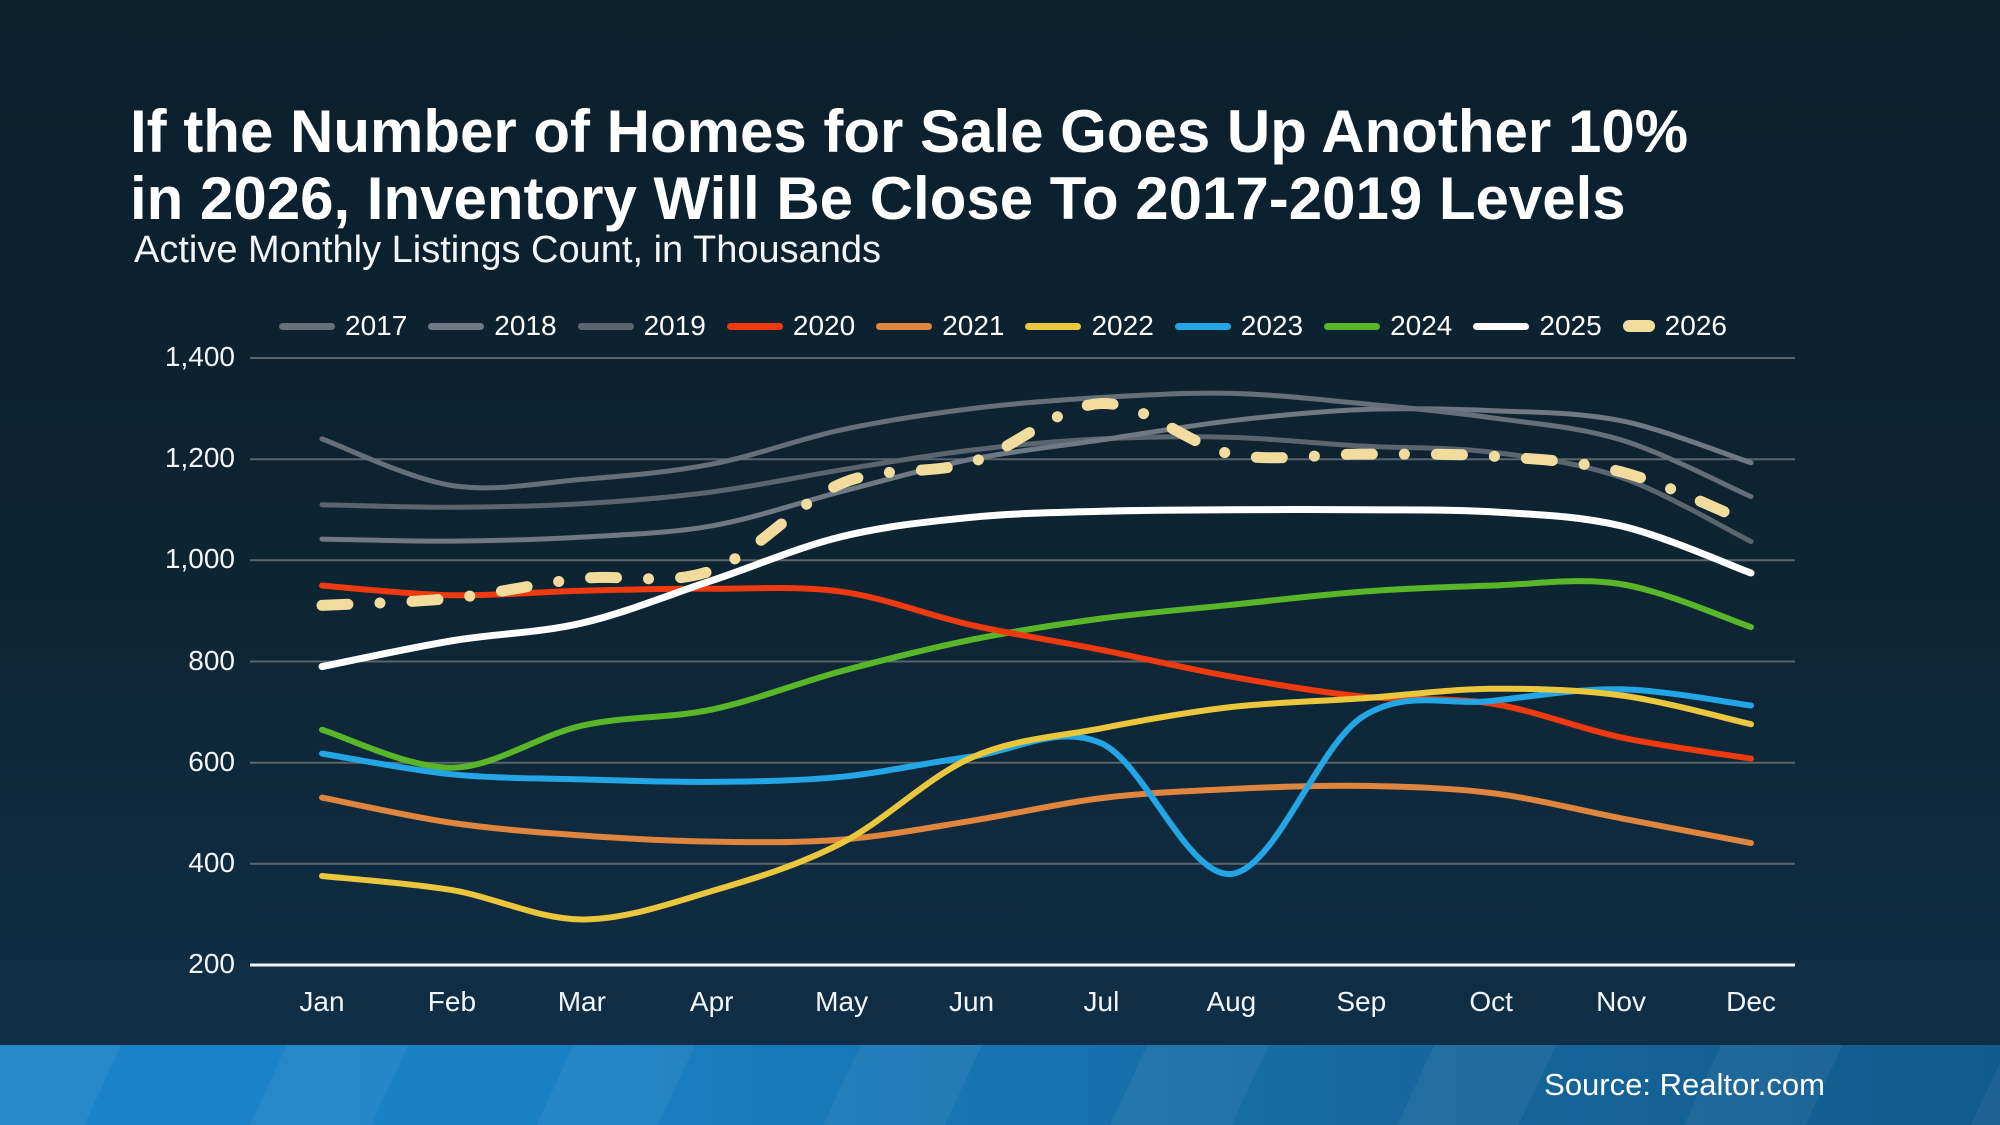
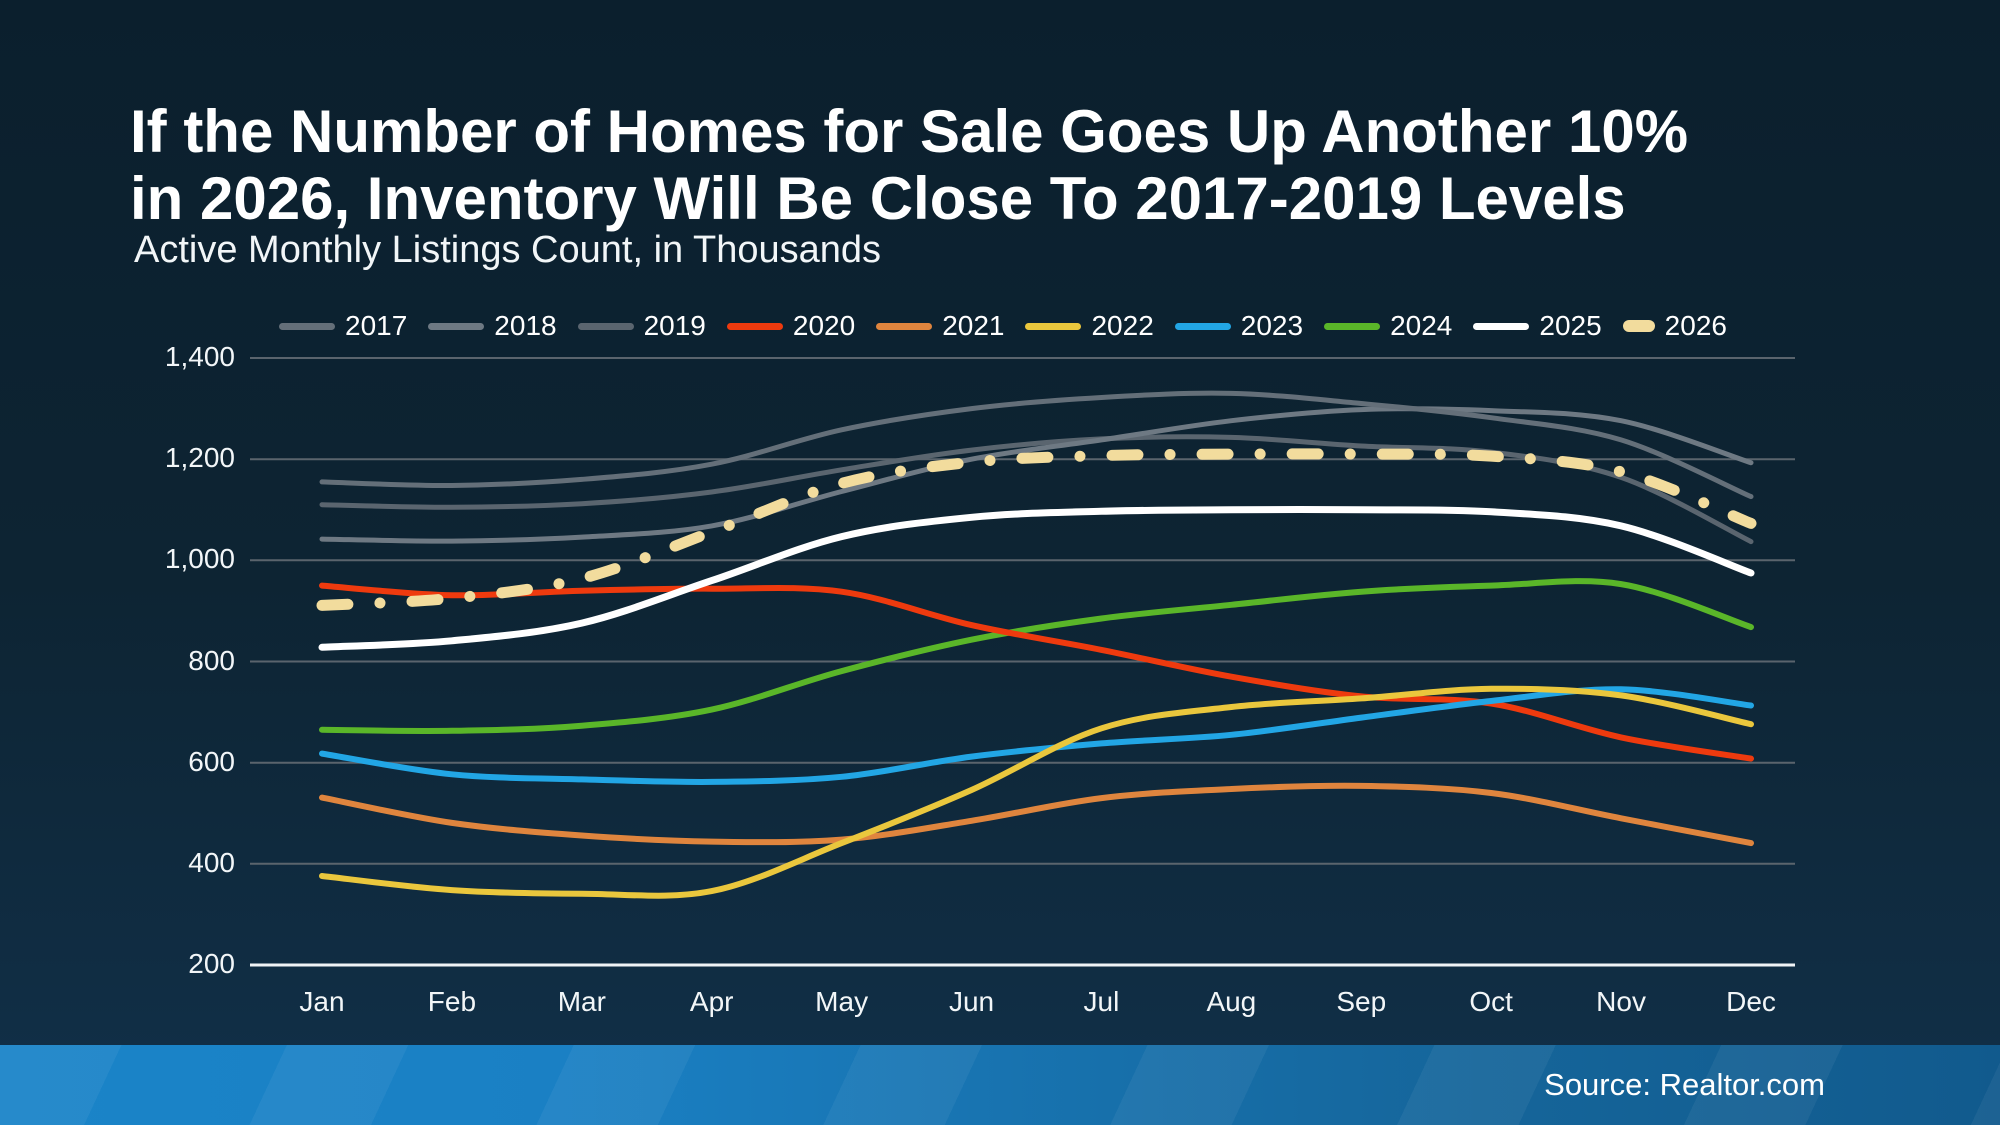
2017/Jan: 1240 -> 1160
2025/Jan: 790 -> 830
2024/Feb: 590 -> 660
2022/Mar: 290 -> 340
2026/Apr: 980 -> 1060
2022/Jun: 610 -> 550
2026/Jul: 1310 -> 1210
2023/Aug: 380 -> 660
